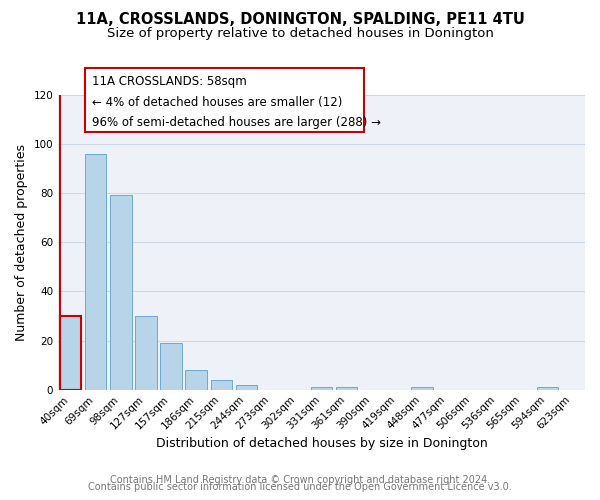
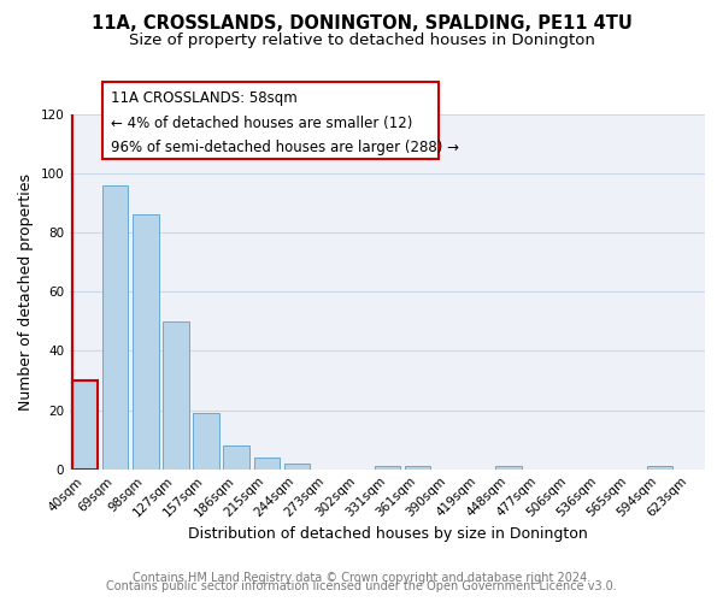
98sqm: 79 -> 86
127sqm: 30 -> 50
